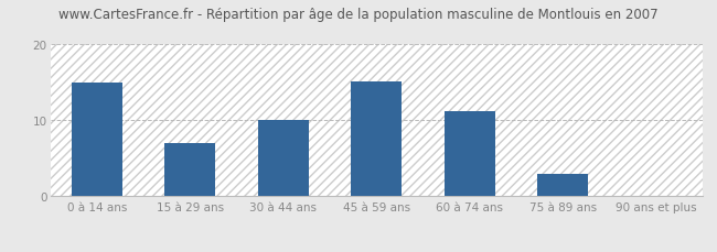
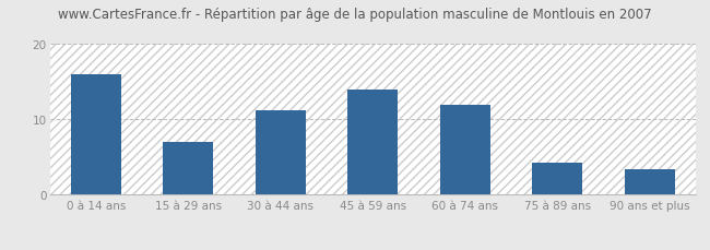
0 à 14 ans: 15.0 -> 16.0
30 à 44 ans: 10.1 -> 11.2
45 à 59 ans: 15.2 -> 14.0
60 à 74 ans: 11.2 -> 12.0
75 à 89 ans: 3.0 -> 4.2
90 ans et plus: 0.1 -> 3.4
